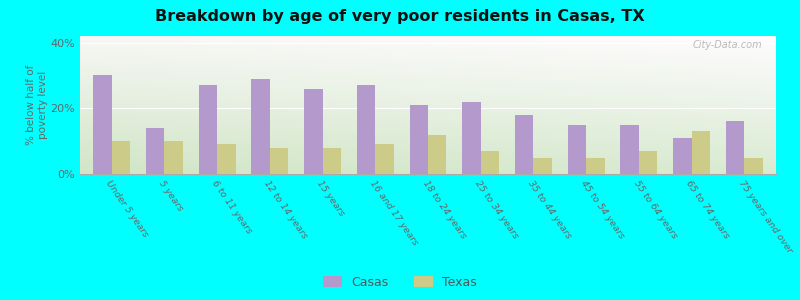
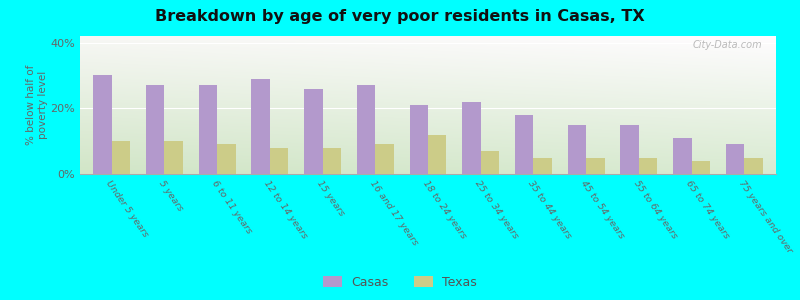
Casas/5 years: 14% -> 27%
Texas/55 to 64 years: 7% -> 5%
Texas/65 to 74 years: 13% -> 4%
Casas/75 years and over: 16% -> 9%
